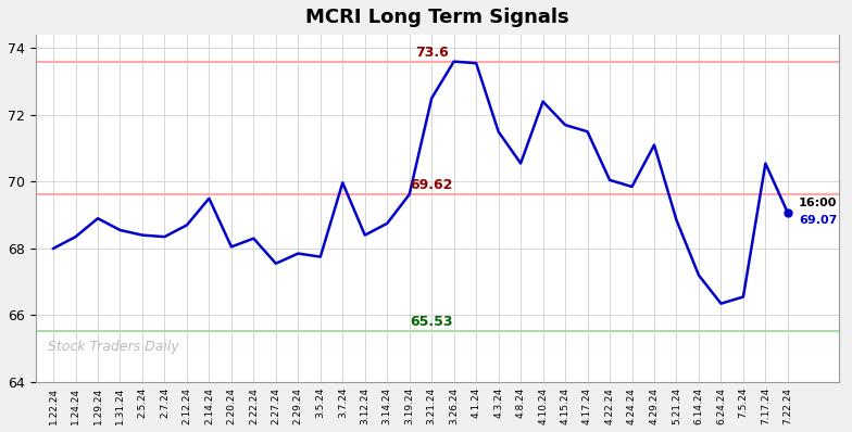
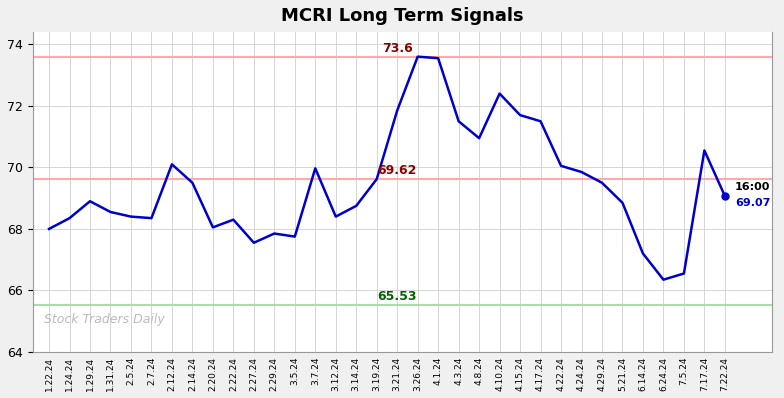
2.12.24: 68.70 -> 70.10
3.21.24: 72.50 -> 71.85
4.8.24: 70.55 -> 70.95
4.29.24: 71.10 -> 69.50
